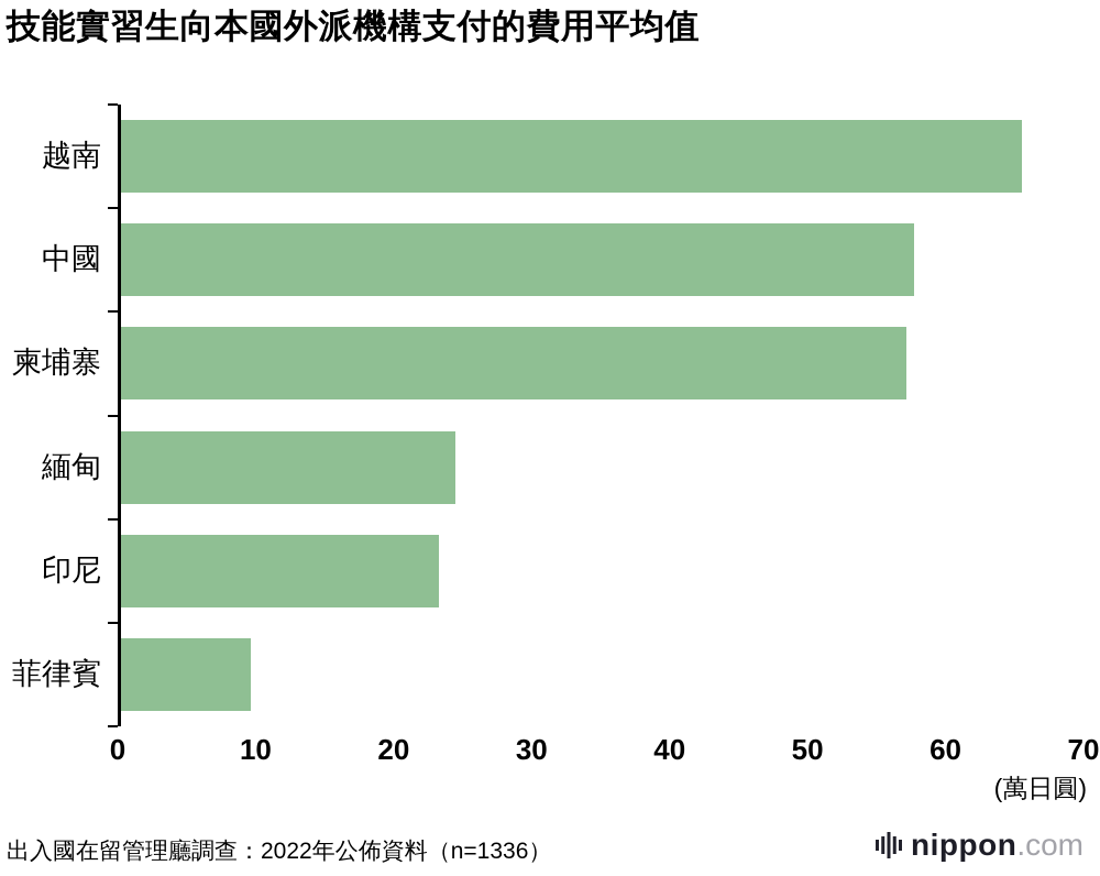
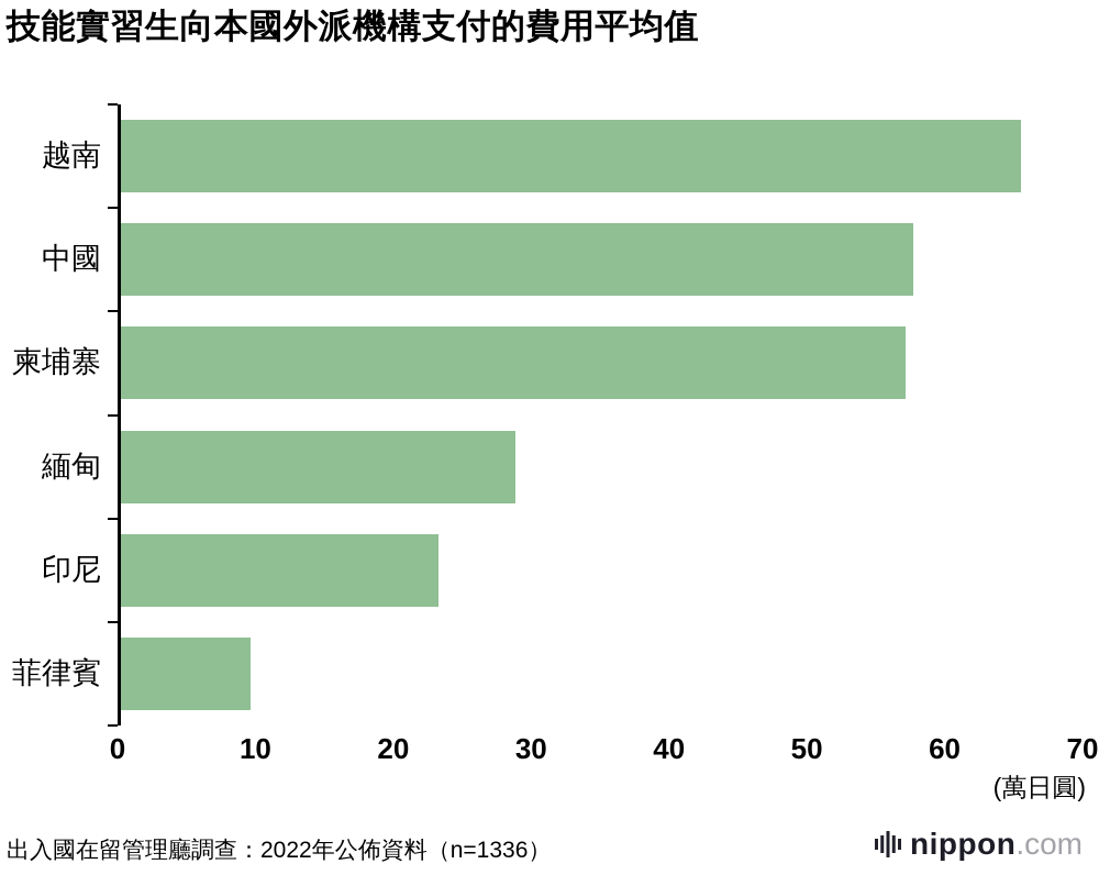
緬甸: 24.3 -> 28.7
